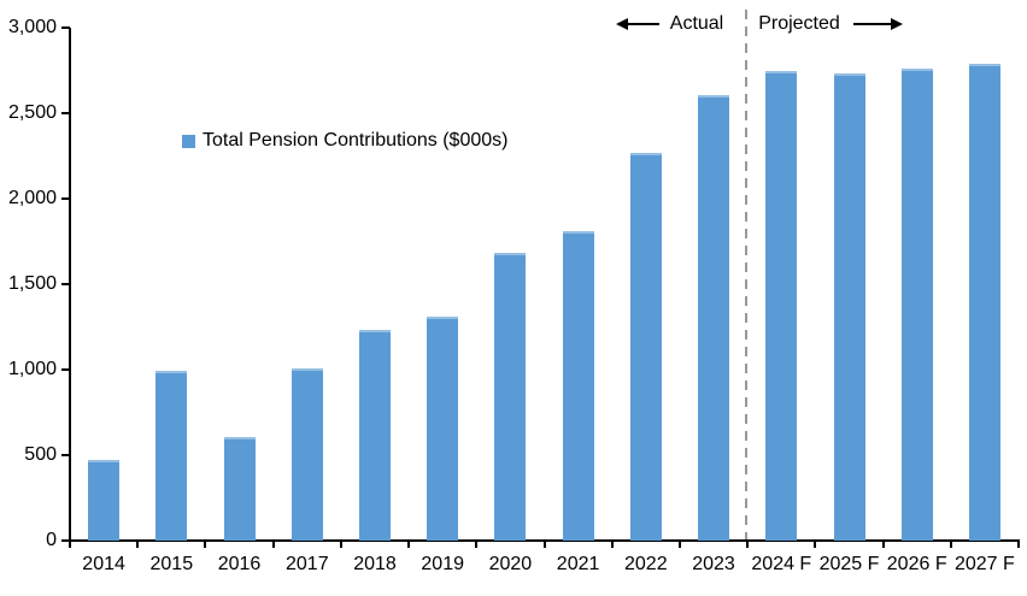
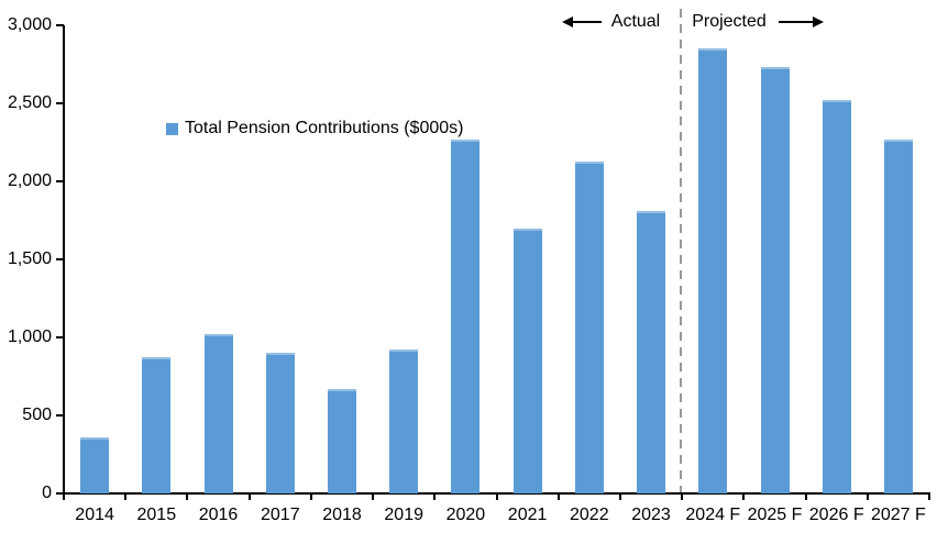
2014: 470 -> 360
2015: 990 -> 870
2016: 600 -> 1020
2017: 1010 -> 900
2018: 1230 -> 670
2019: 1310 -> 920
2020: 1680 -> 2270
2021: 1810 -> 1700
2022: 2270 -> 2130
2023: 2600 -> 1810
2024 F: 2740 -> 2850
2026 F: 2760 -> 2520
2027 F: 2790 -> 2270
